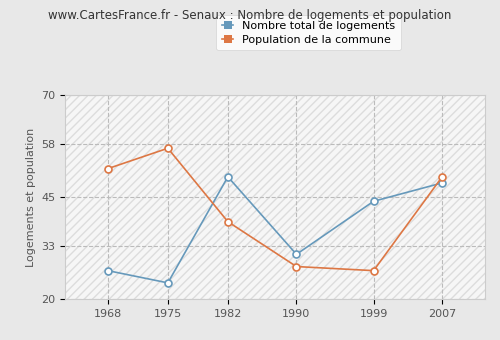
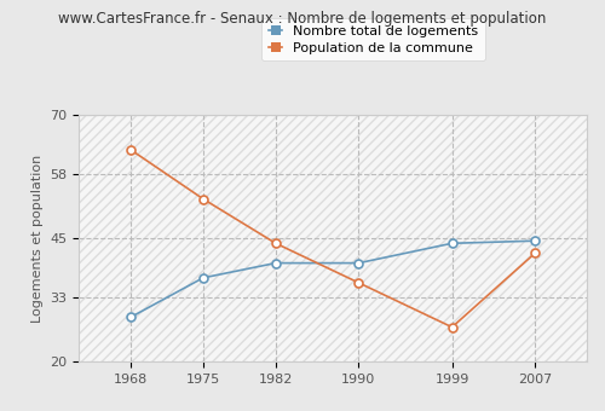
Nombre total de logements/1968: 27.0 -> 29.0
Population de la commune/1968: 52 -> 63
Nombre total de logements/1975: 24.0 -> 37.0
Population de la commune/1975: 57 -> 53
Nombre total de logements/1982: 50.0 -> 40.0
Population de la commune/1982: 39 -> 44
Nombre total de logements/1990: 31.0 -> 40.0
Population de la commune/1990: 28 -> 36
Nombre total de logements/2007: 48.5 -> 44.5
Population de la commune/2007: 50 -> 42
